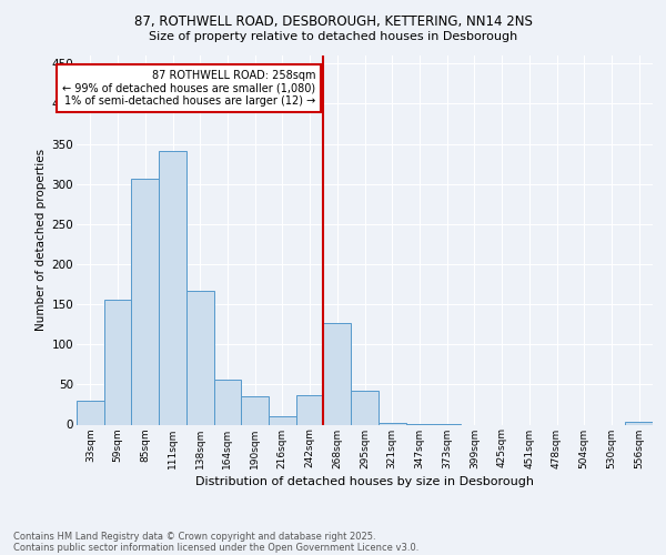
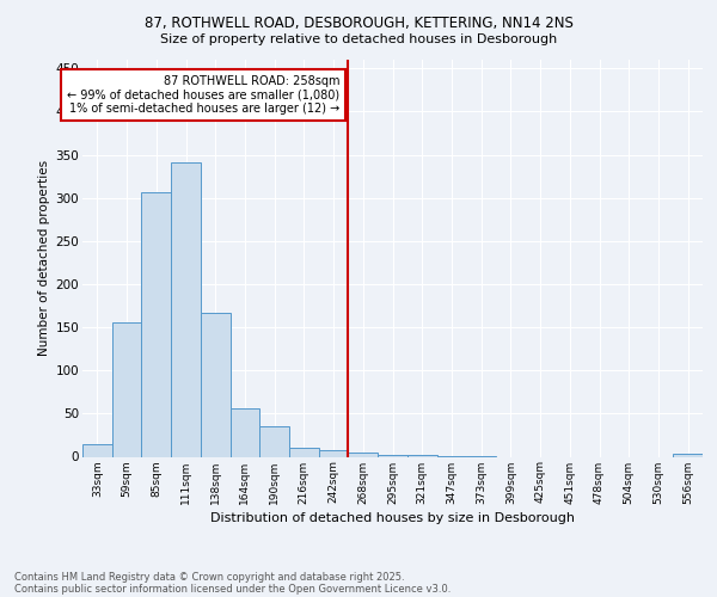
33sqm: 30 -> 15
242sqm: 36 -> 8
268sqm: 126 -> 5
295sqm: 42 -> 2
